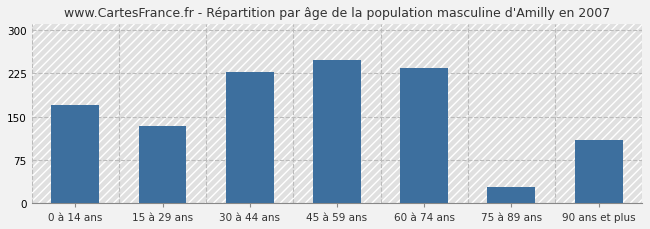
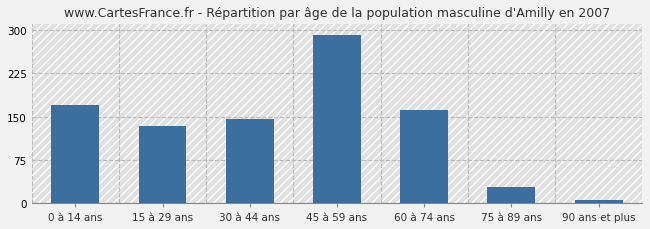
30 à 44 ans: 228 -> 146
45 à 59 ans: 248 -> 291
60 à 74 ans: 234 -> 161
90 ans et plus: 110 -> 5
